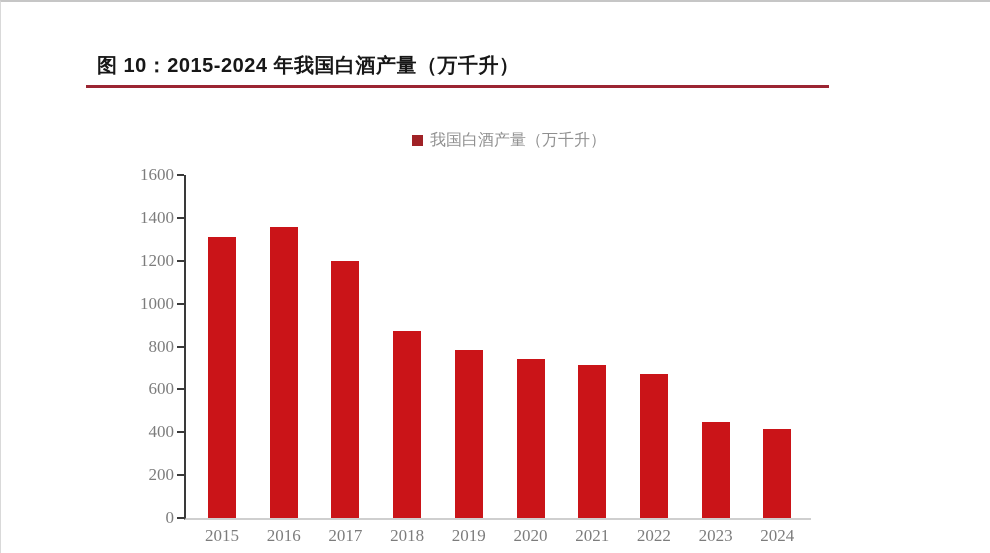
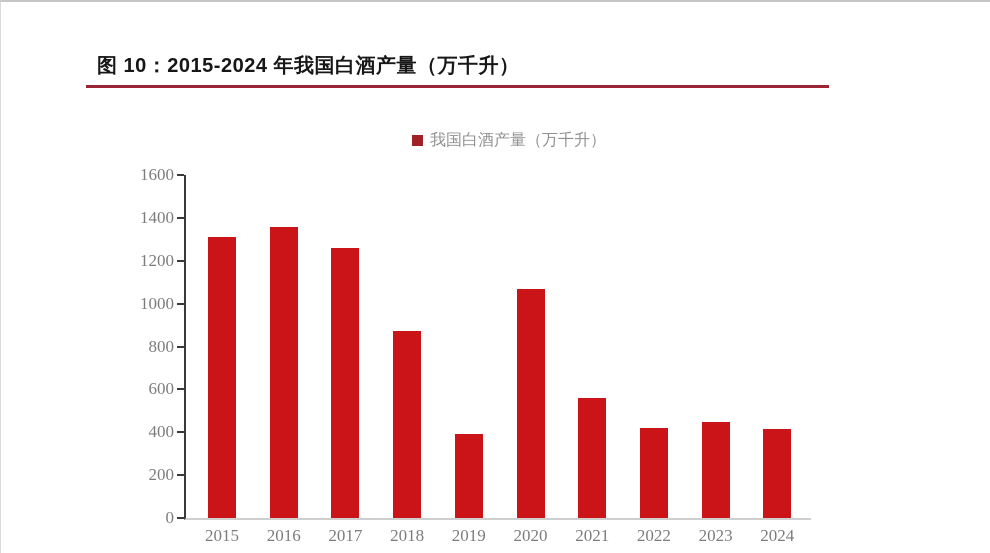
2017: 1200 -> 1260
2019: 790 -> 390
2020: 740 -> 1070
2021: 720 -> 560
2022: 670 -> 420
